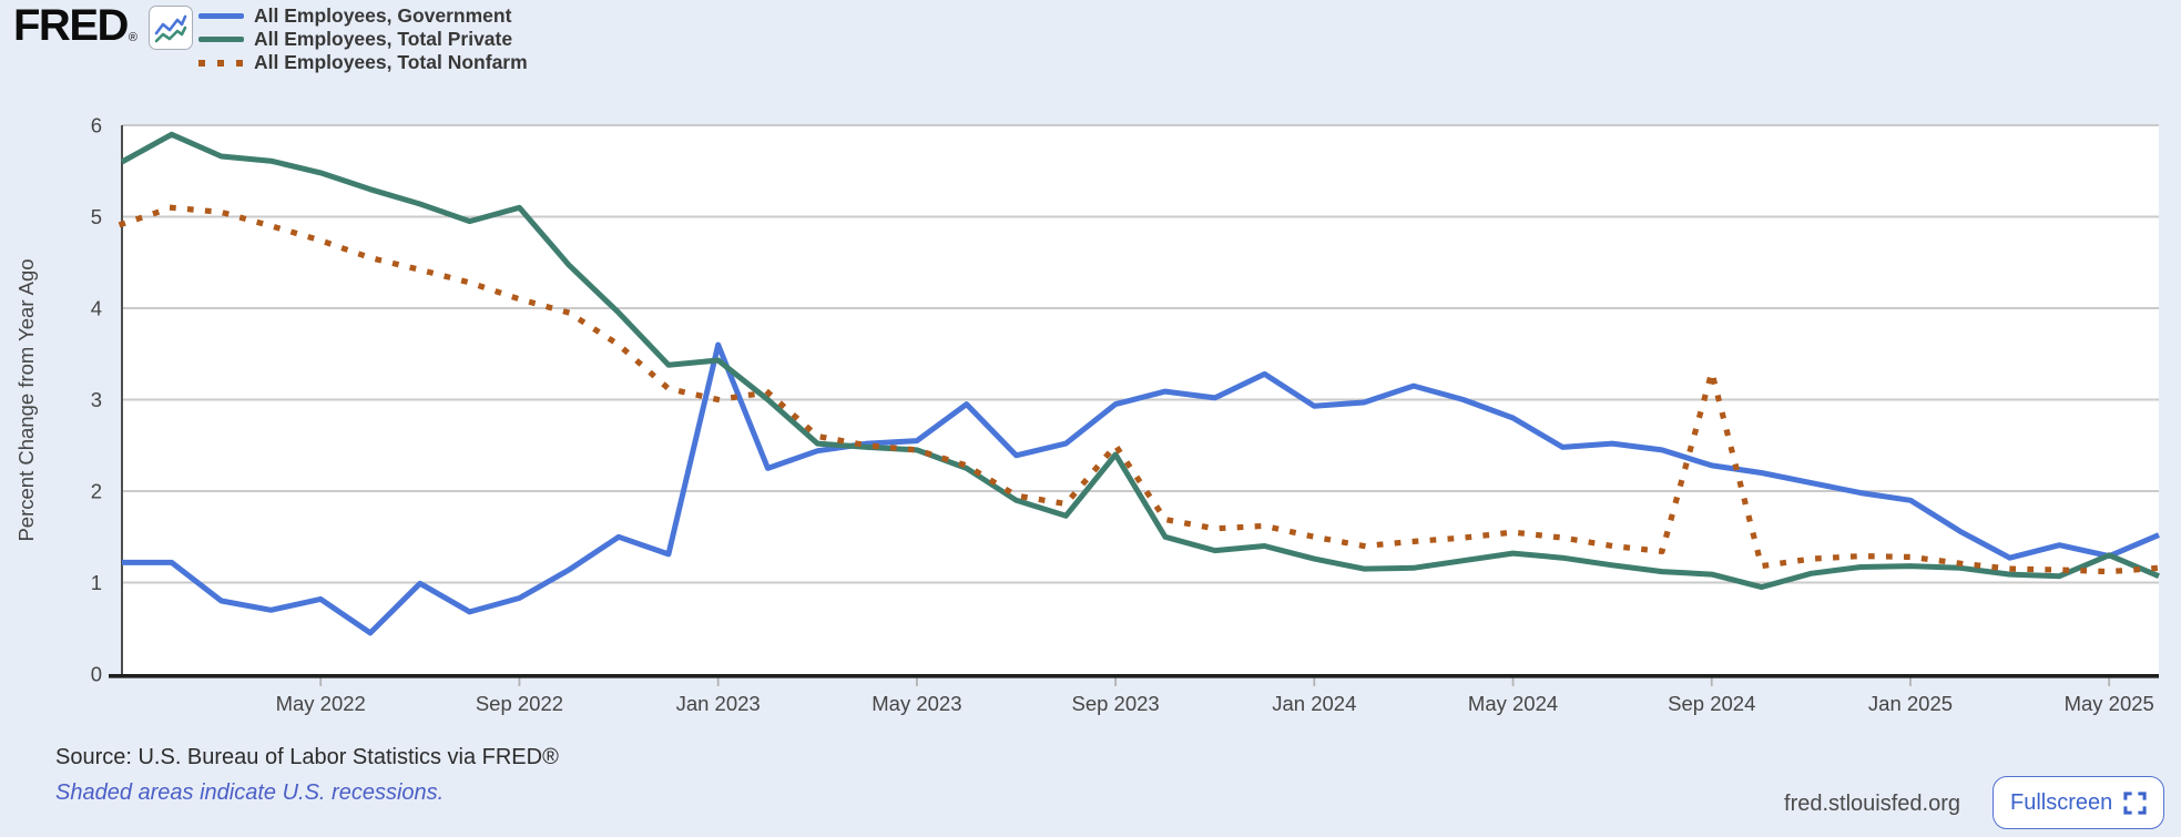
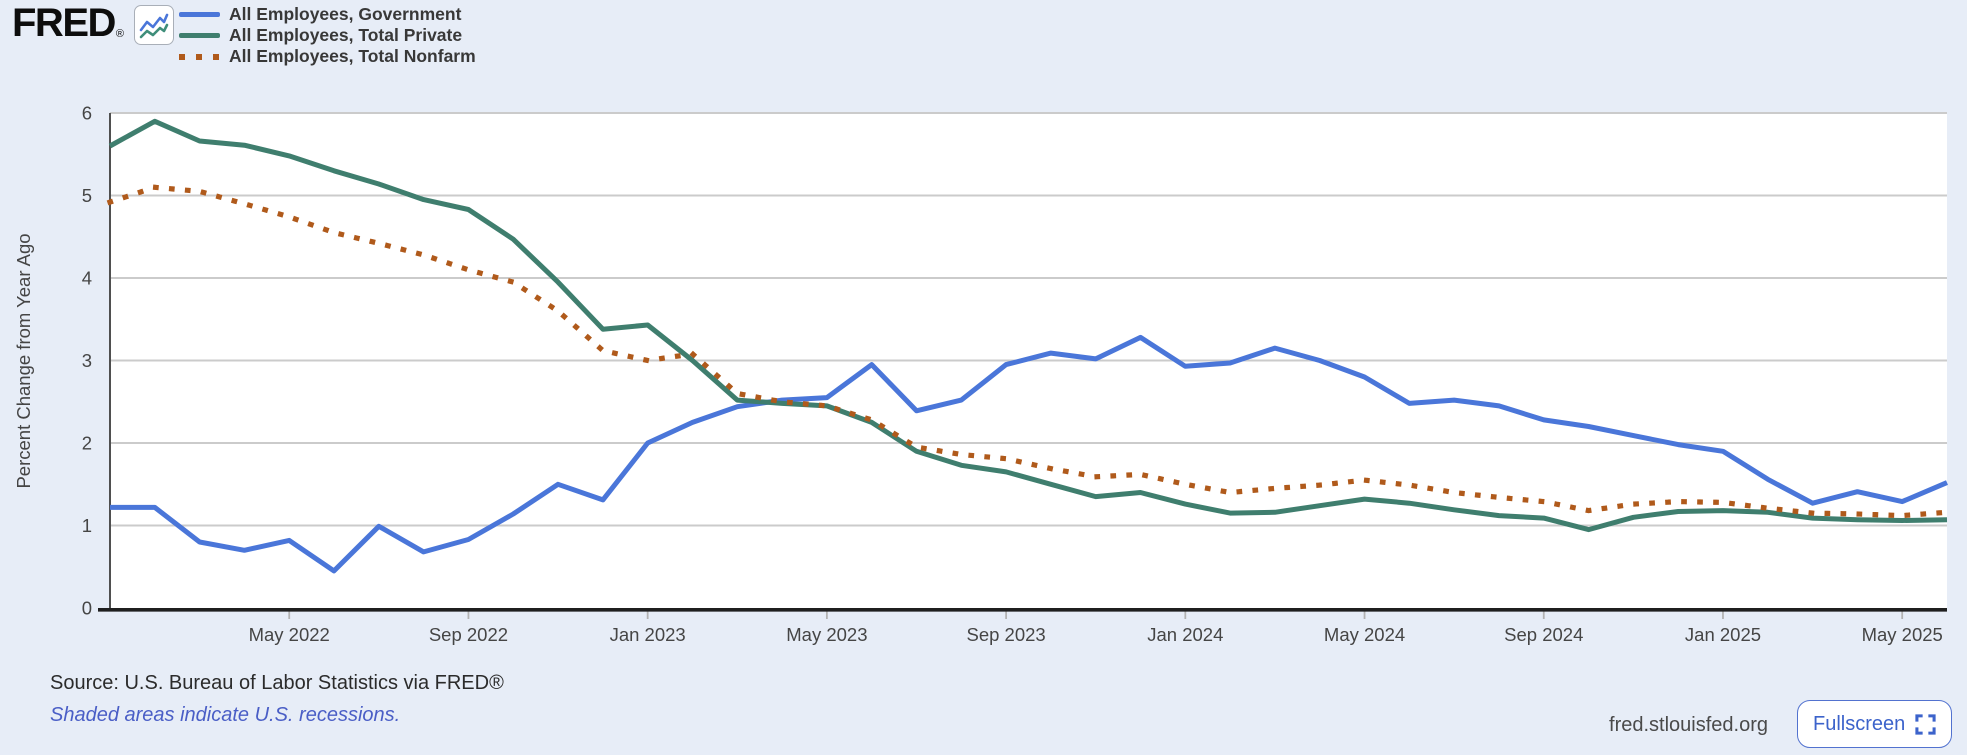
All Employees, Total Private/Sep 2022: 5.1 -> 4.8
All Employees, Government/Jan 2023: 3.6 -> 2.0
All Employees, Total Private/Sep 2023: 2.4 -> 1.6
All Employees, Total Nonfarm/Sep 2023: 2.5 -> 1.8
All Employees, Total Nonfarm/Sep 2024: 3.3 -> 1.3
All Employees, Total Private/May 2025: 1.3 -> 1.1
